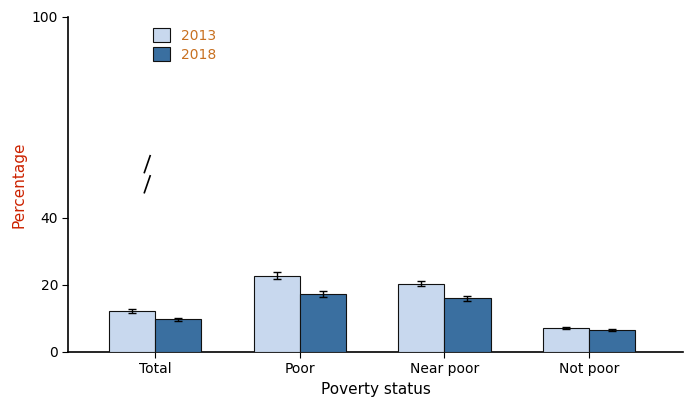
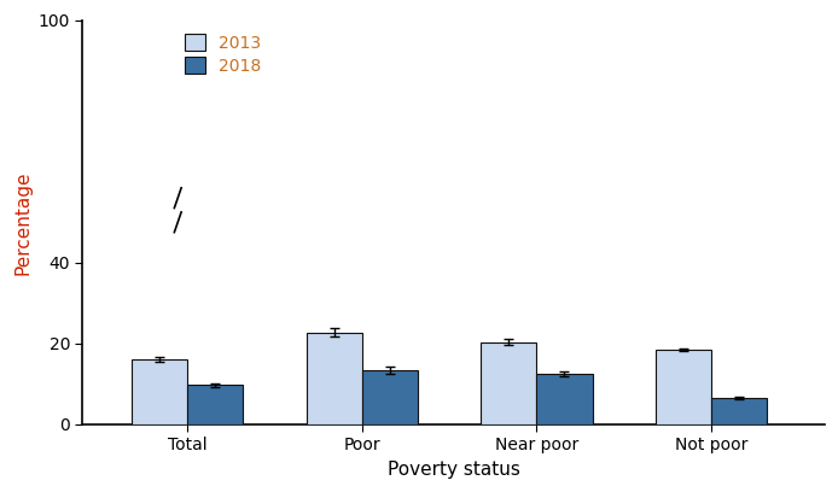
2013/Total: 12.1 -> 16.0
2018/Poor: 17.3 -> 13.5
2018/Near poor: 16.0 -> 12.5
2013/Not poor: 7.1 -> 18.5
